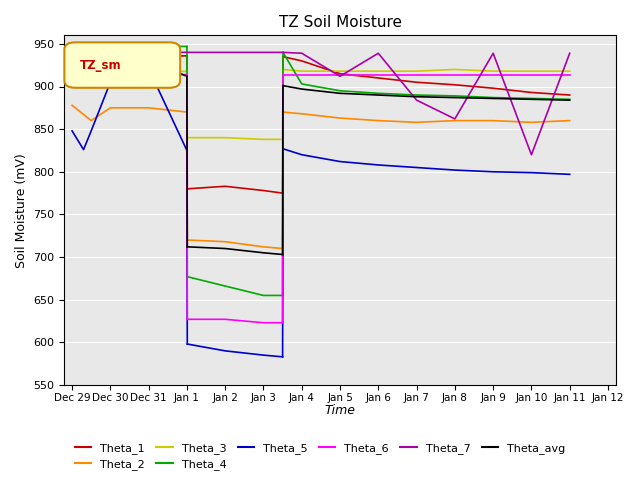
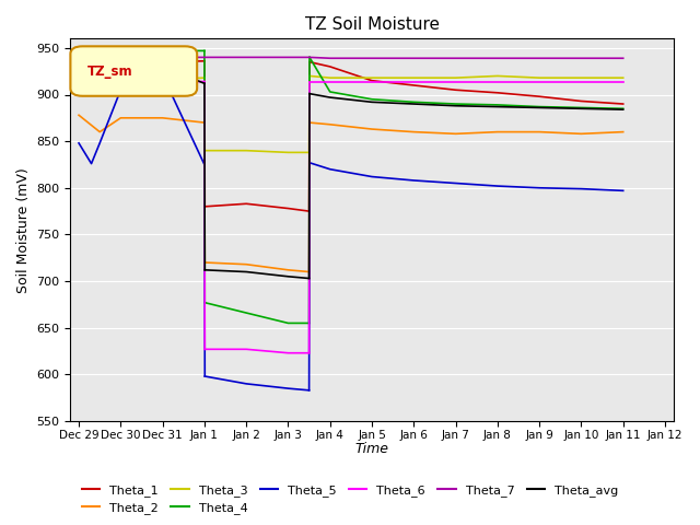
Theta_7/Jan 5: 912 -> 939
Theta_7/Jan 7: 884 -> 939
Theta_7/Jan 8: 862 -> 939
Theta_7/Jan 10: 820 -> 939
